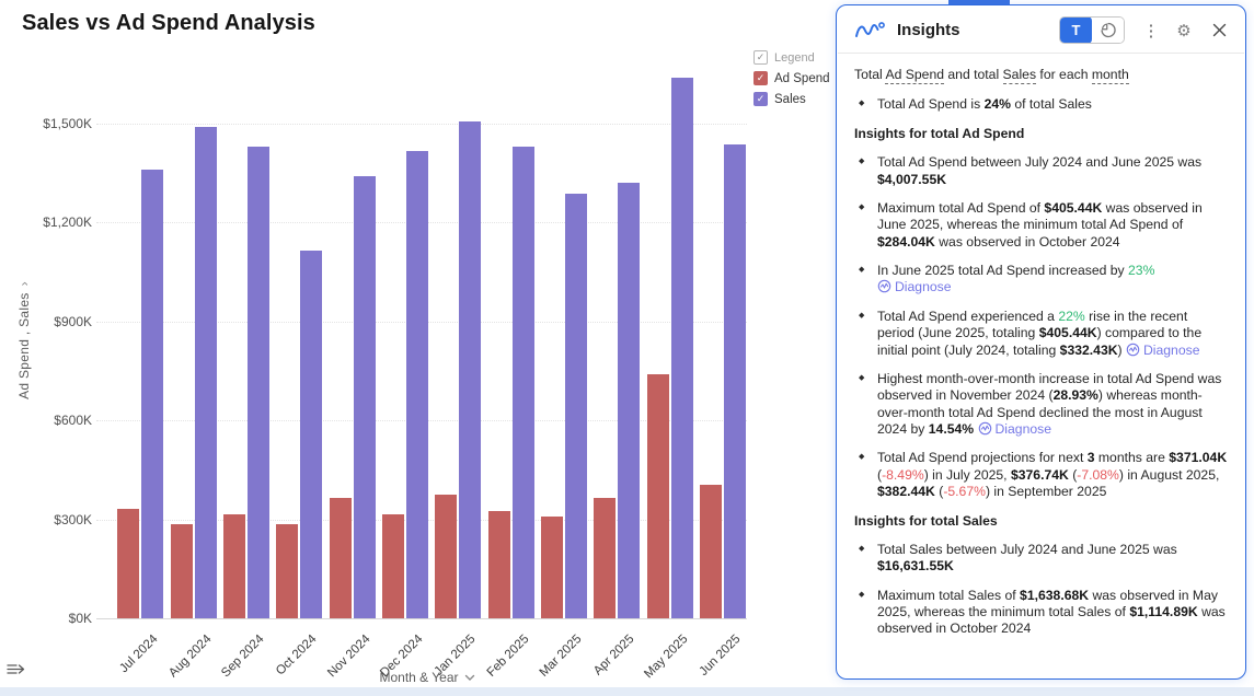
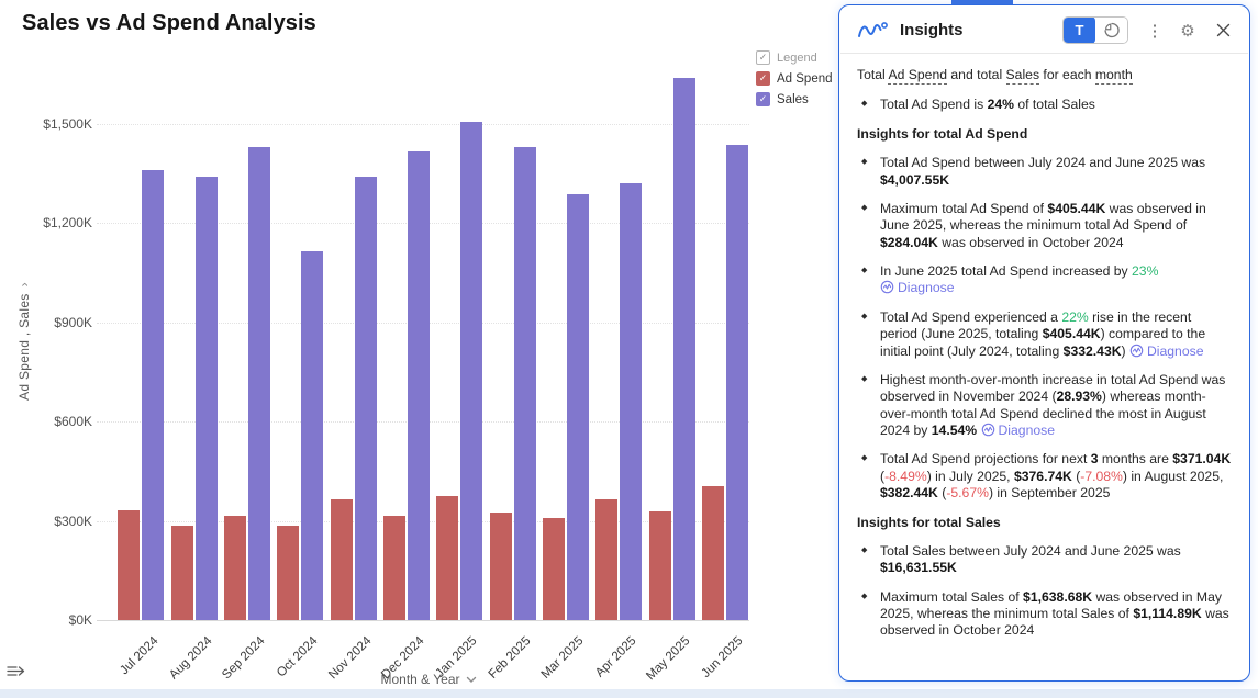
Sales/Aug 2024: $1490K -> $1340K
Ad Spend/May 2025: $740K -> $330K
